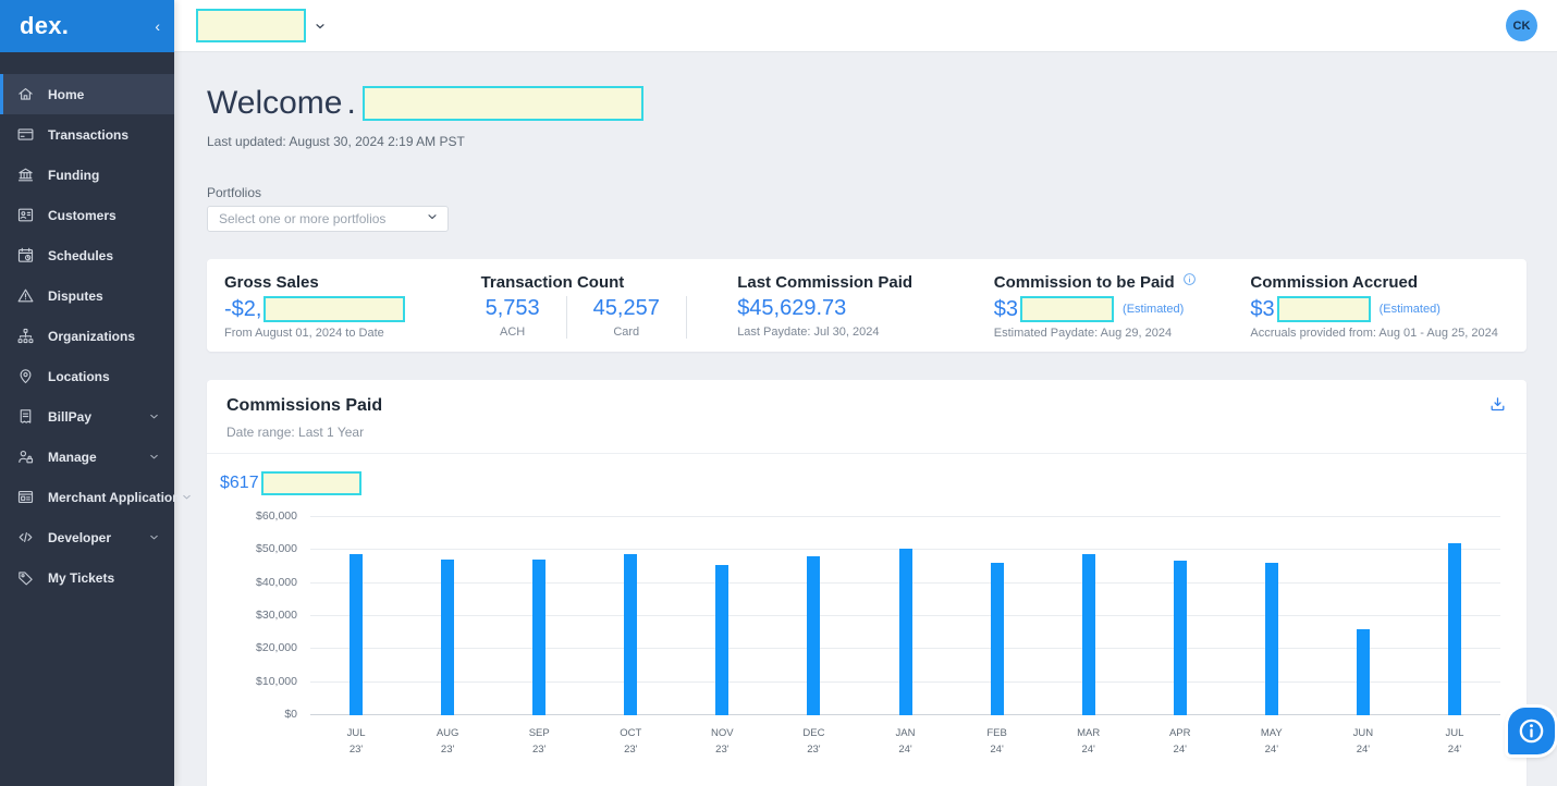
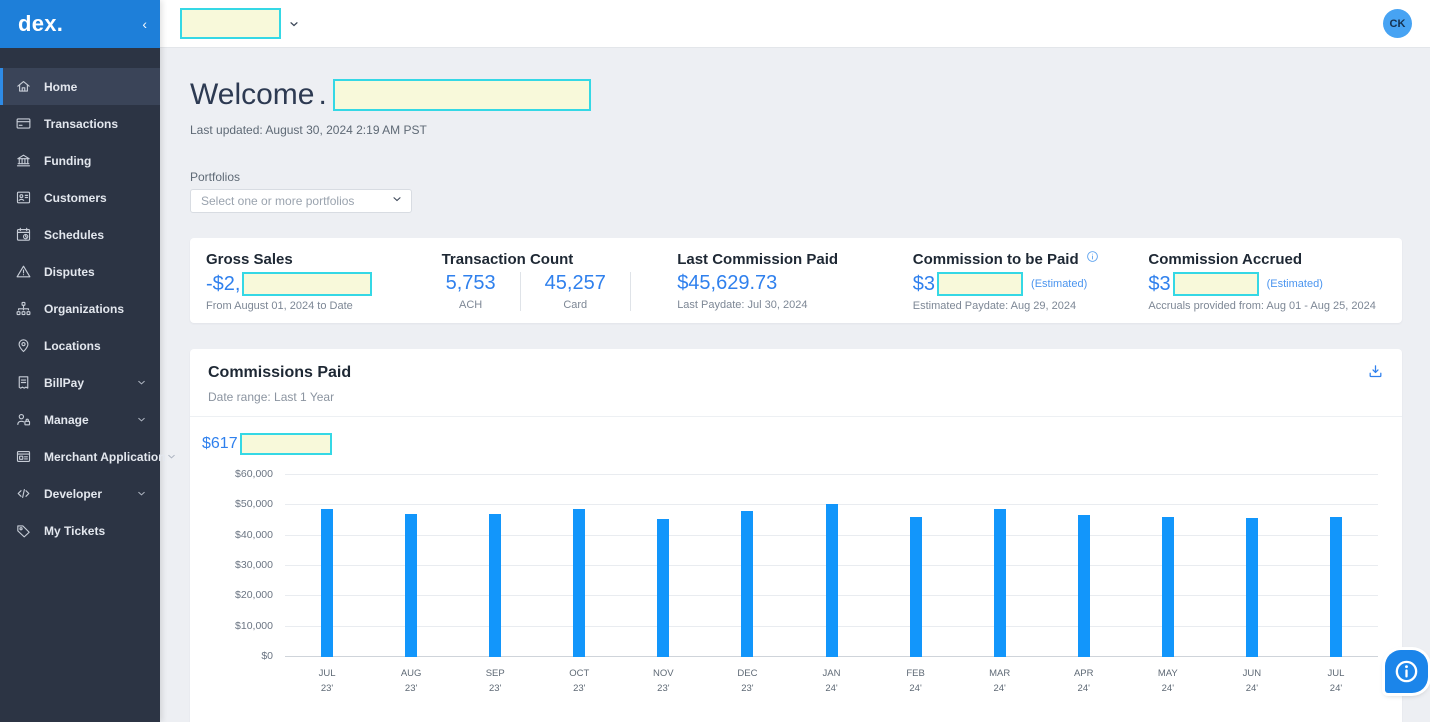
JUN 24': $26000 -> $46000
JUL 24': $52000 -> $46000
